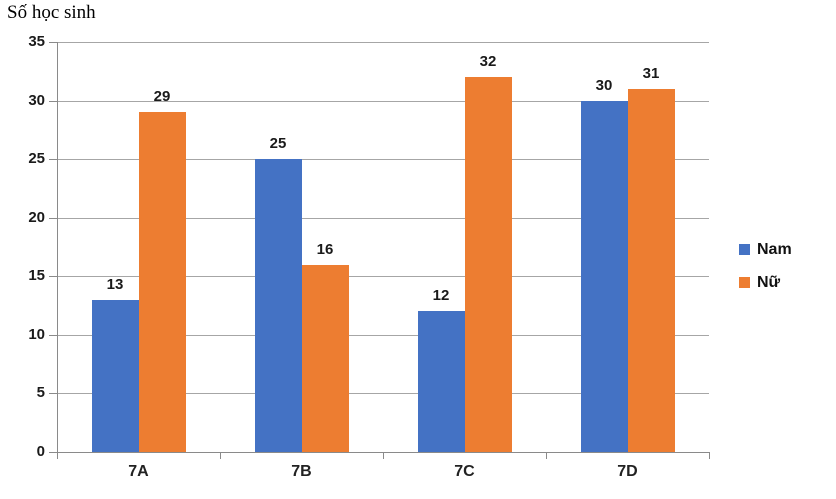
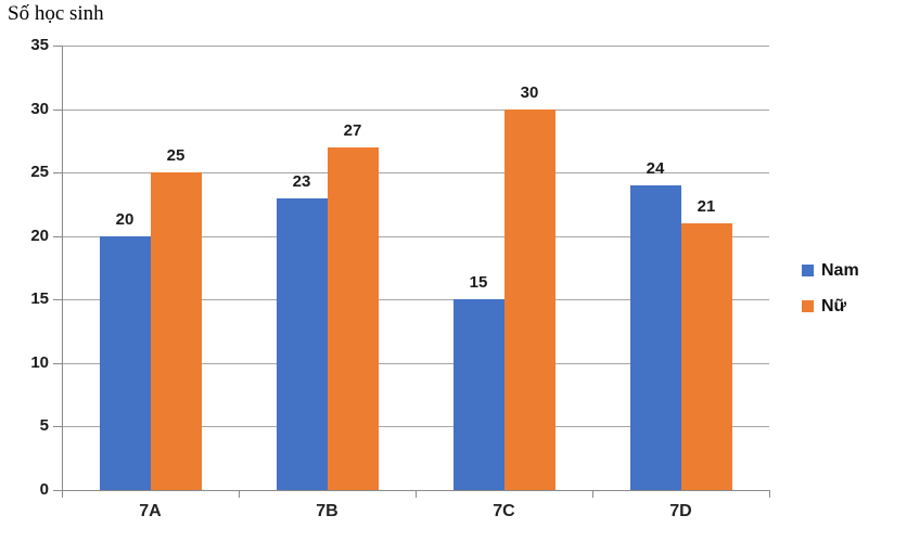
Nam/7A: 13 -> 20
Nữ/7A: 29 -> 25
Nam/7B: 25 -> 23
Nữ/7B: 16 -> 27
Nam/7C: 12 -> 15
Nữ/7C: 32 -> 30
Nam/7D: 30 -> 24
Nữ/7D: 31 -> 21
